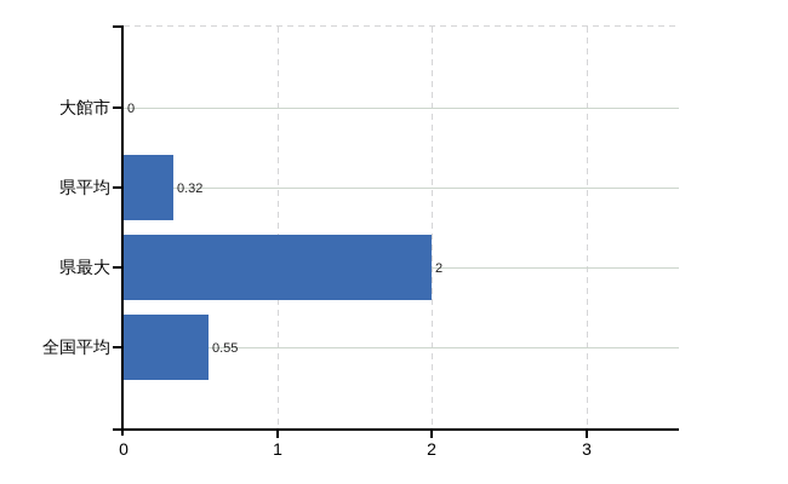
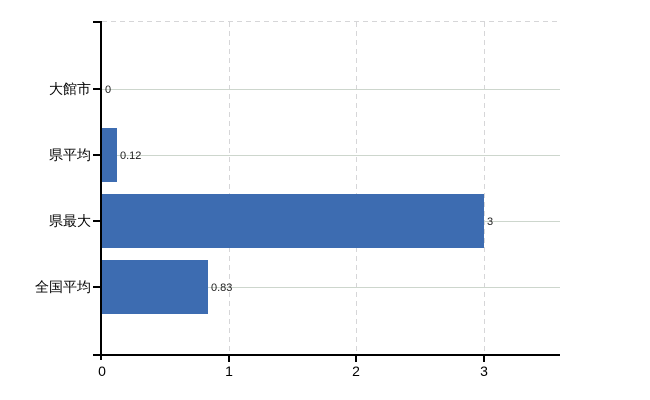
県平均: 0.32 -> 0.12
県最大: 2 -> 3
全国平均: 0.55 -> 0.83
